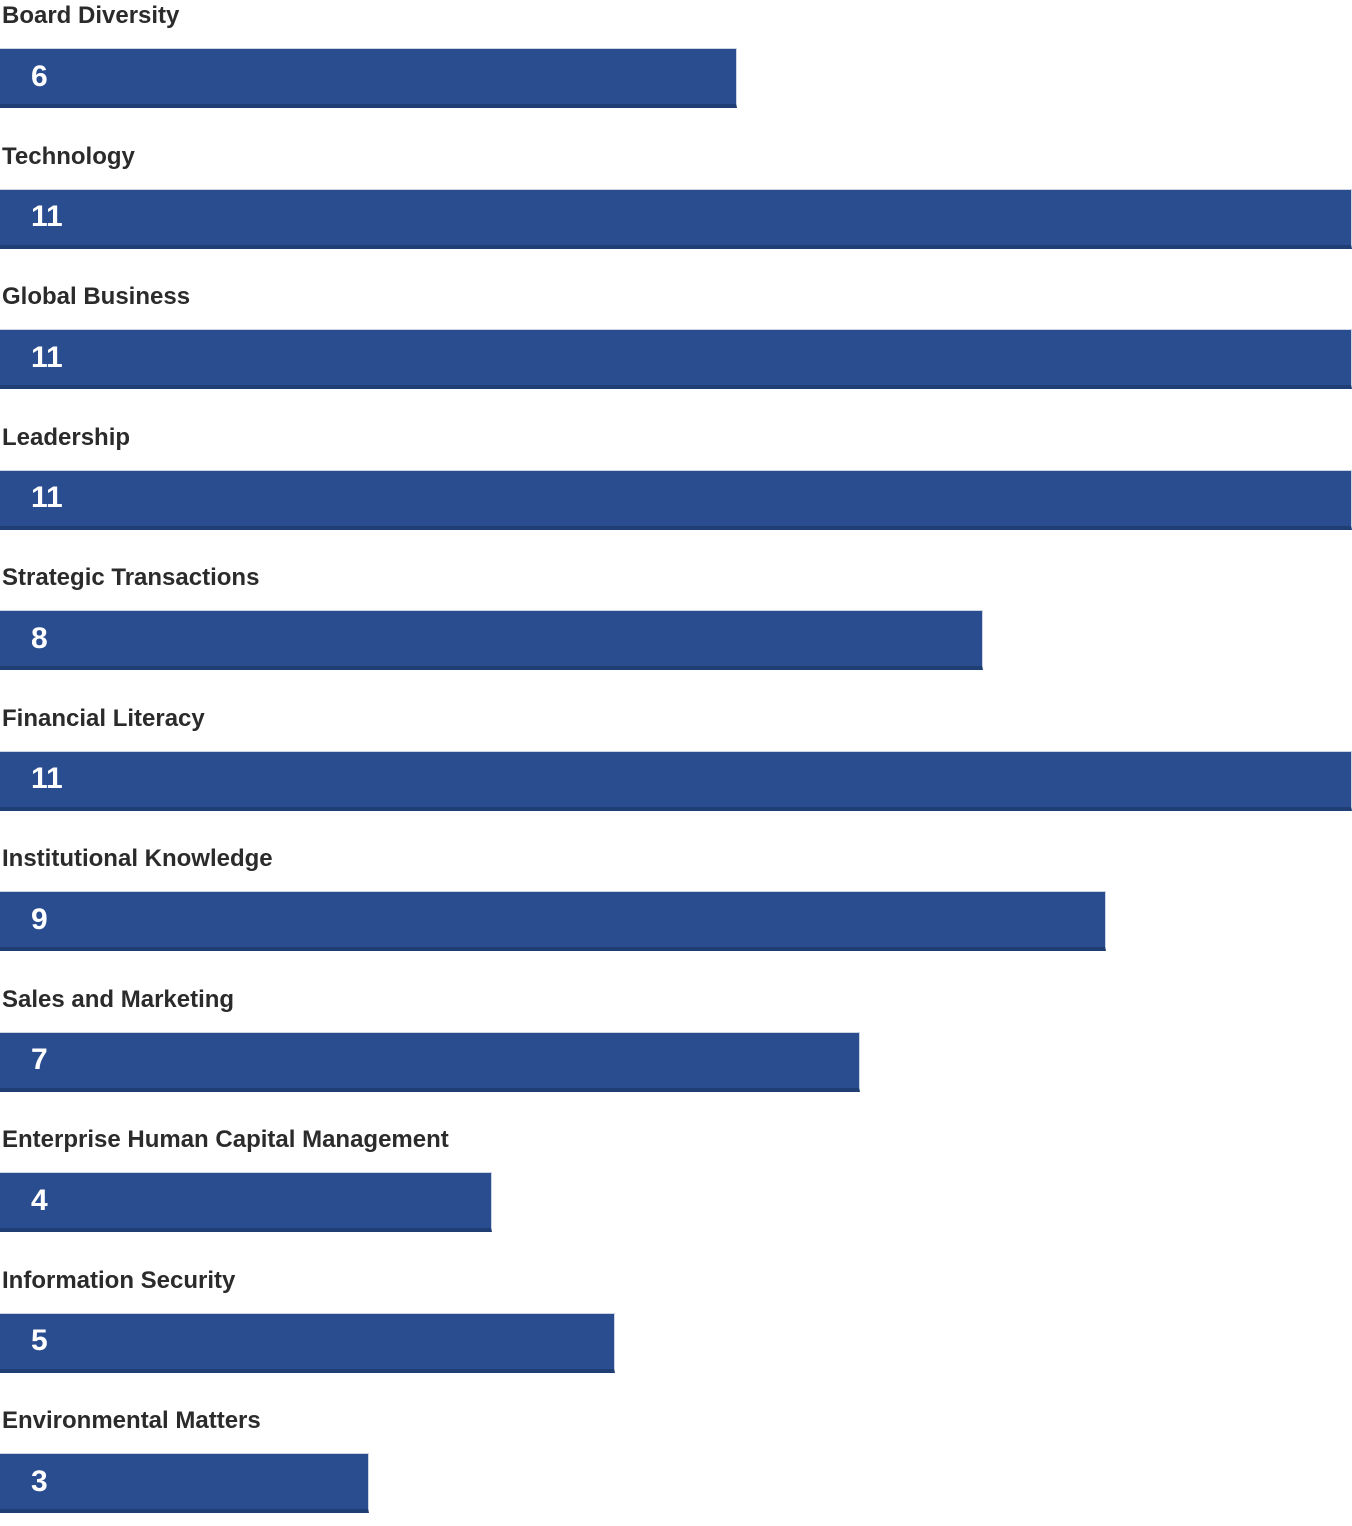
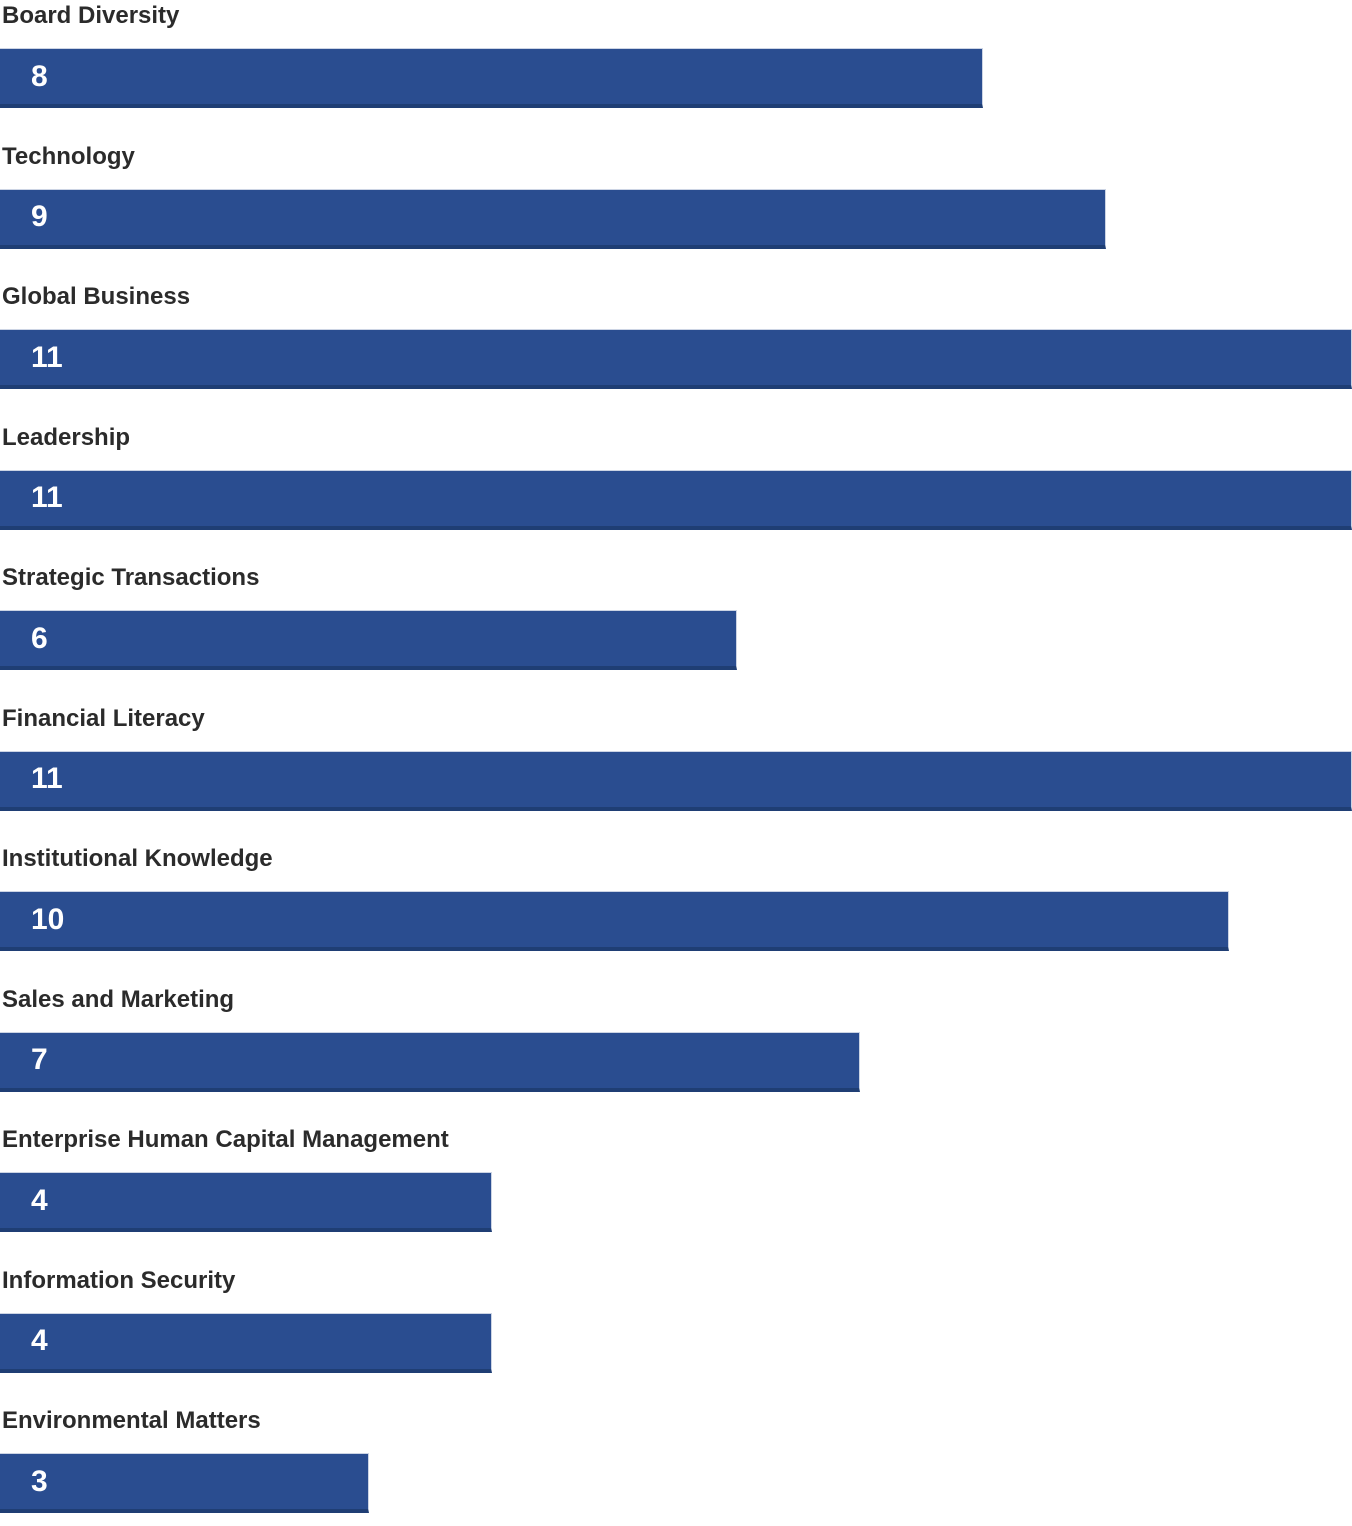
Board Diversity: 6 -> 8
Technology: 11 -> 9
Strategic Transactions: 8 -> 6
Institutional Knowledge: 9 -> 10
Information Security: 5 -> 4
